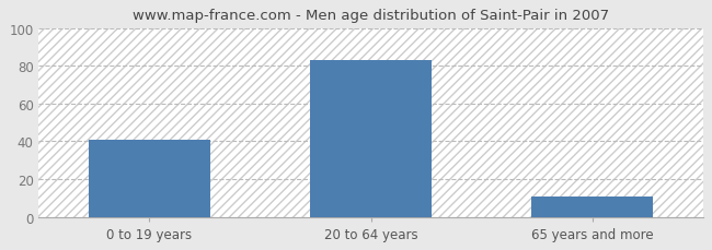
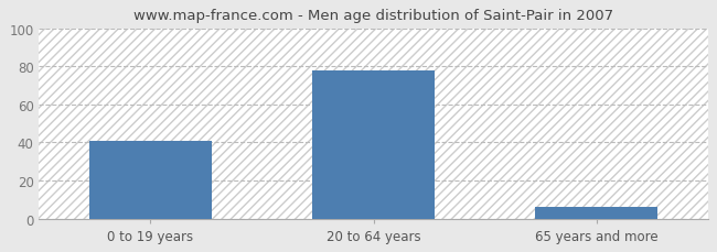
20 to 64 years: 83 -> 78
65 years and more: 11 -> 6
